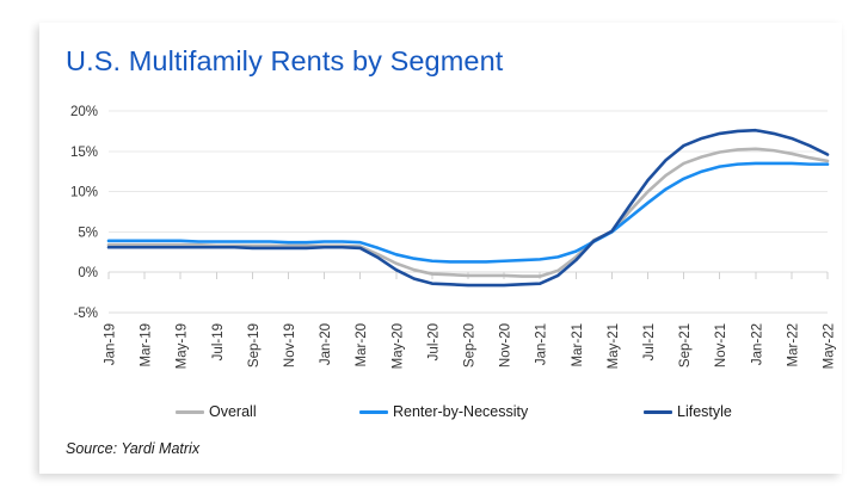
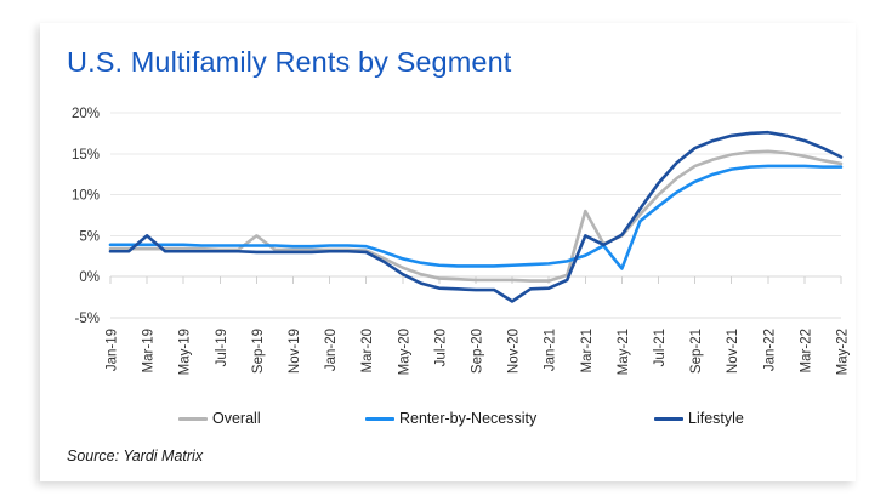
Lifestyle/Mar-19: 3% -> 5%
Overall/Sep-19: 3% -> 5%
Lifestyle/Nov-20: -2% -> -3%
Overall/Mar-21: 2% -> 8%
Lifestyle/Mar-21: 2% -> 5%
Renter-by-Necessity/May-21: 5% -> 1%
